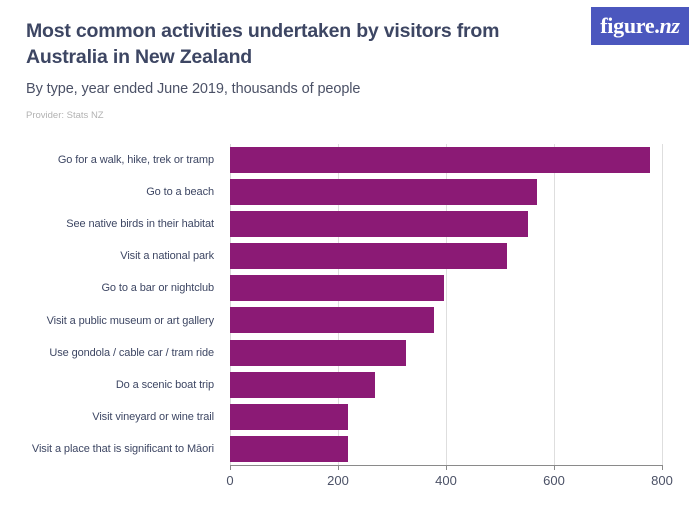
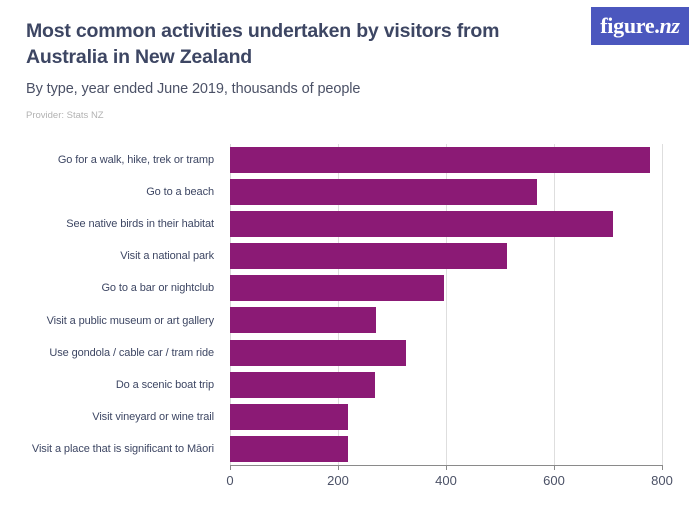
See native birds in their habitat: 550 -> 710
Visit a public museum or art gallery: 380 -> 270
